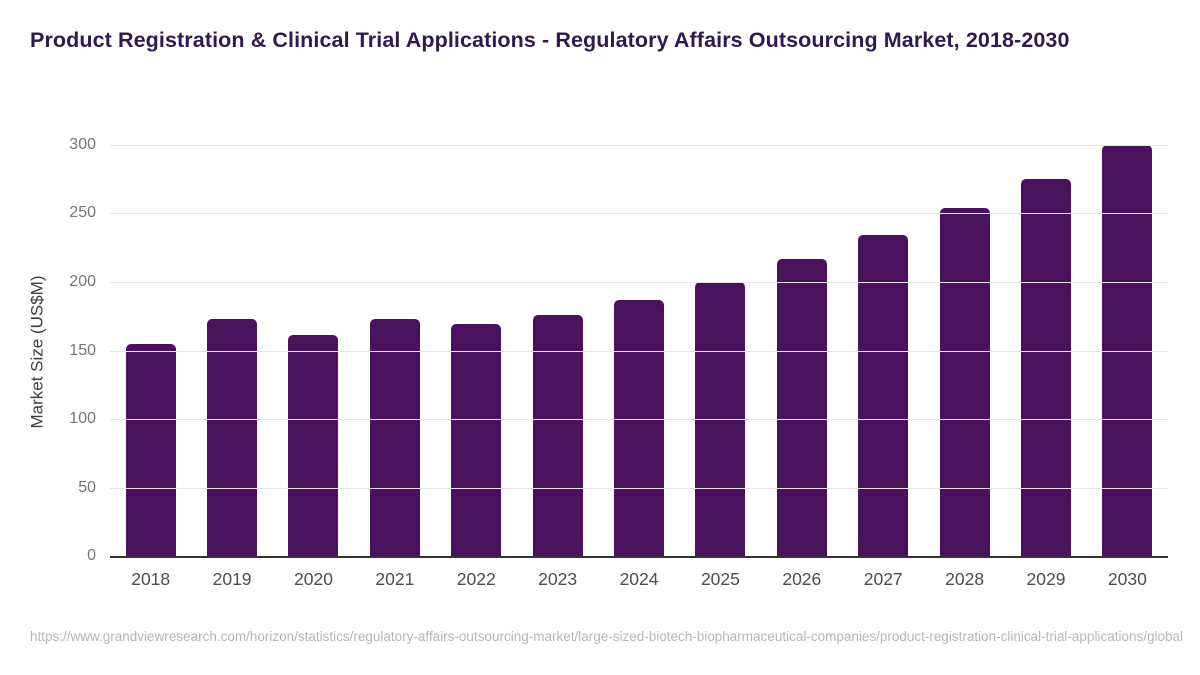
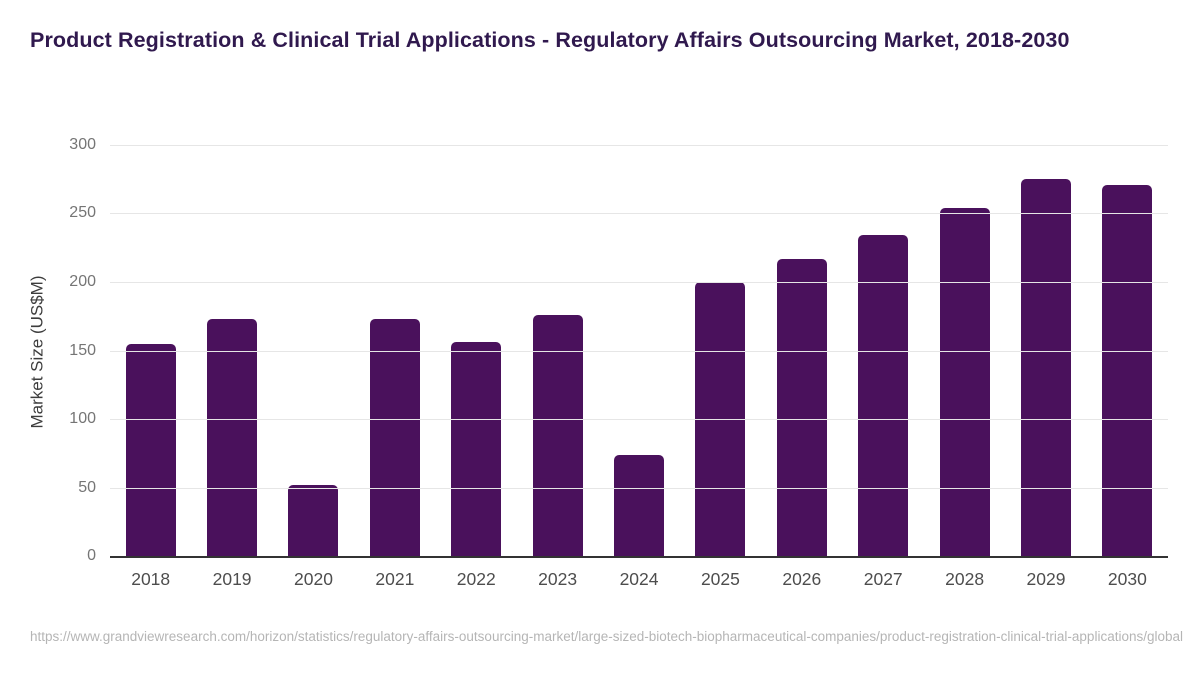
2020: 161 -> 52
2022: 169 -> 156
2024: 187 -> 74
2030: 300 -> 271
